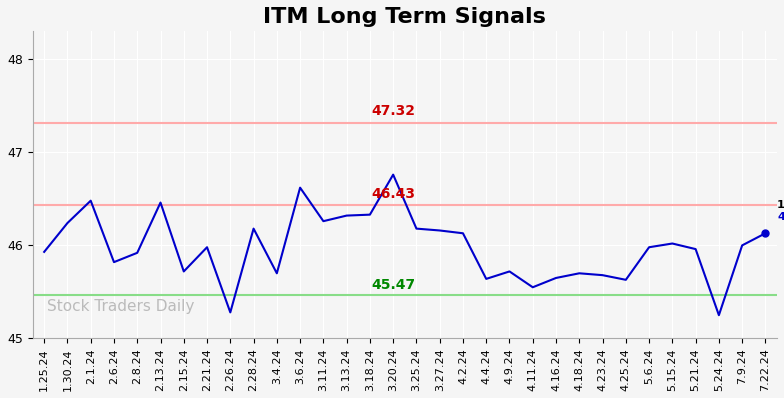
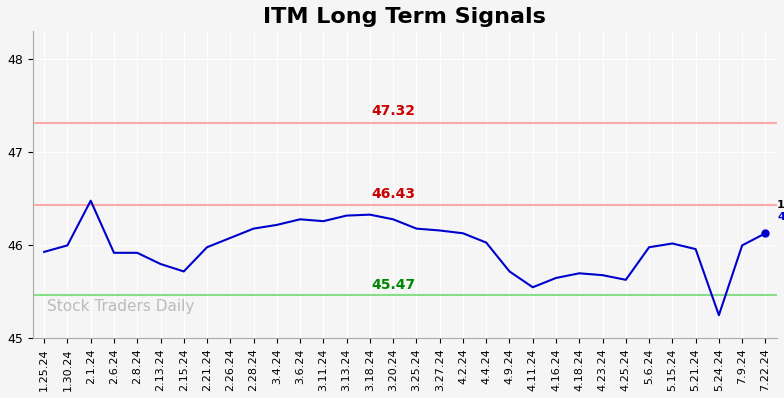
1.30.24: 46.24 -> 46.00
2.6.24: 45.82 -> 45.92
2.13.24: 46.46 -> 45.80
2.26.24: 45.28 -> 46.08
3.4.24: 45.70 -> 46.22
3.6.24: 46.62 -> 46.28
3.20.24: 46.76 -> 46.28
4.4.24: 45.64 -> 46.03
